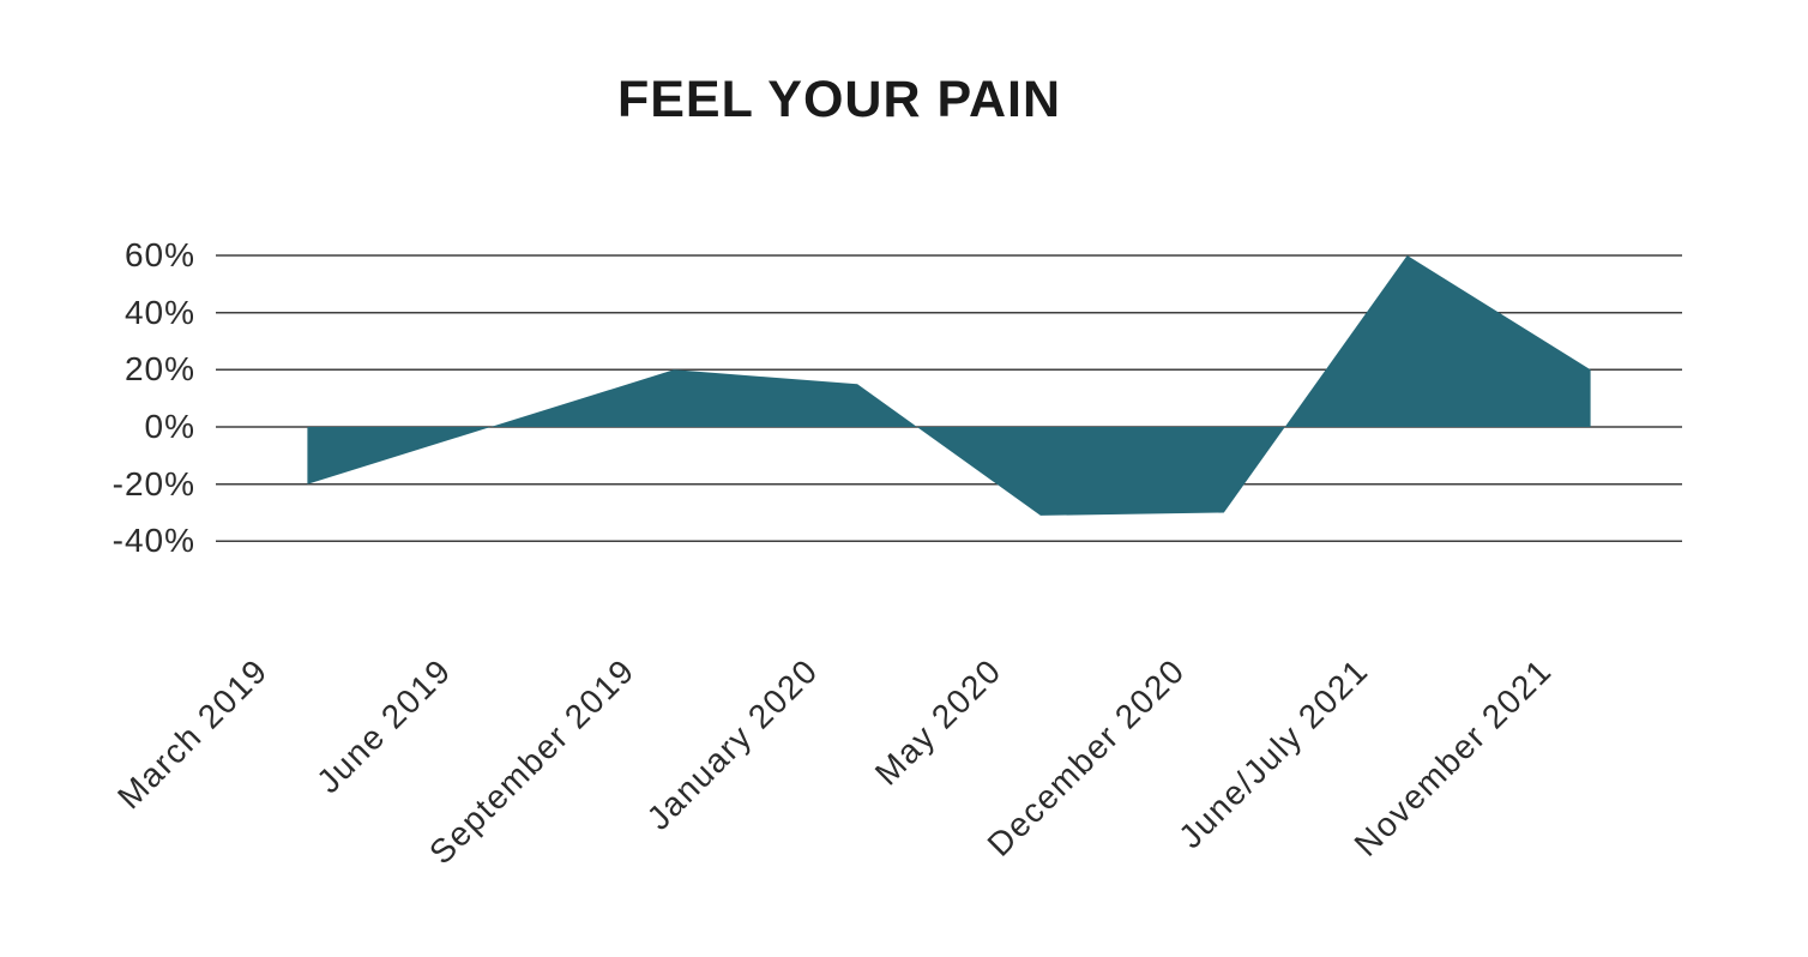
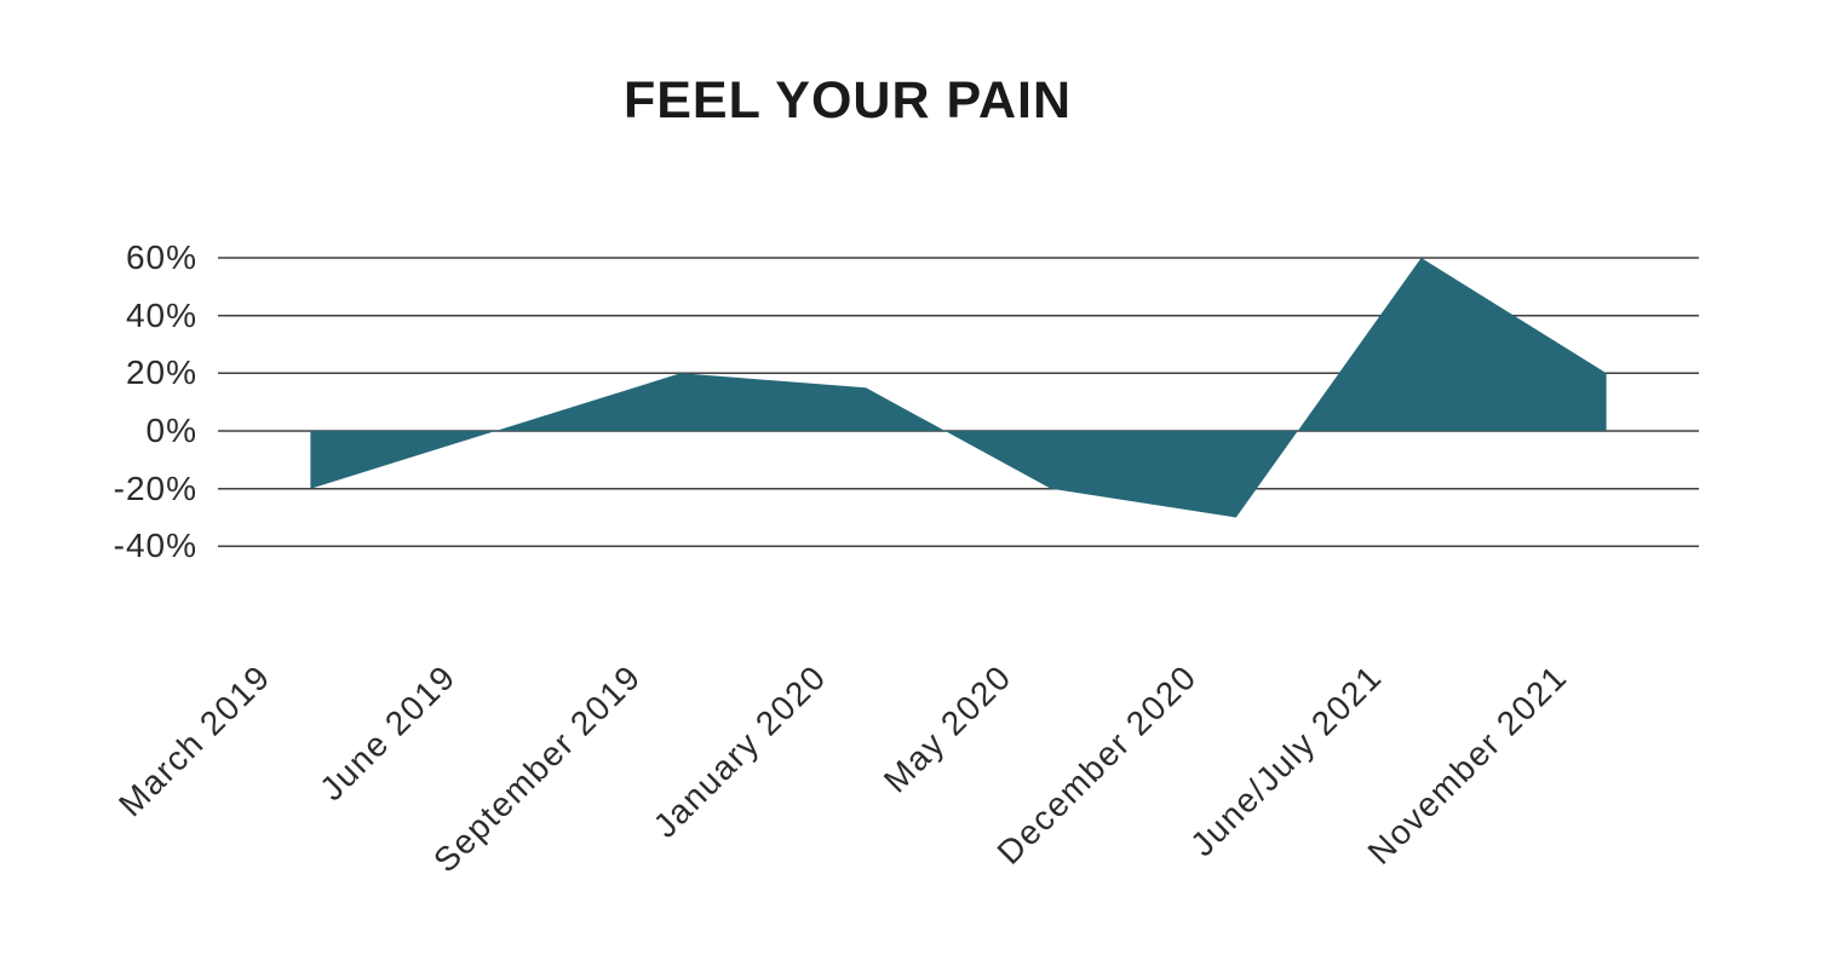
May 2020: -31% -> -20%
